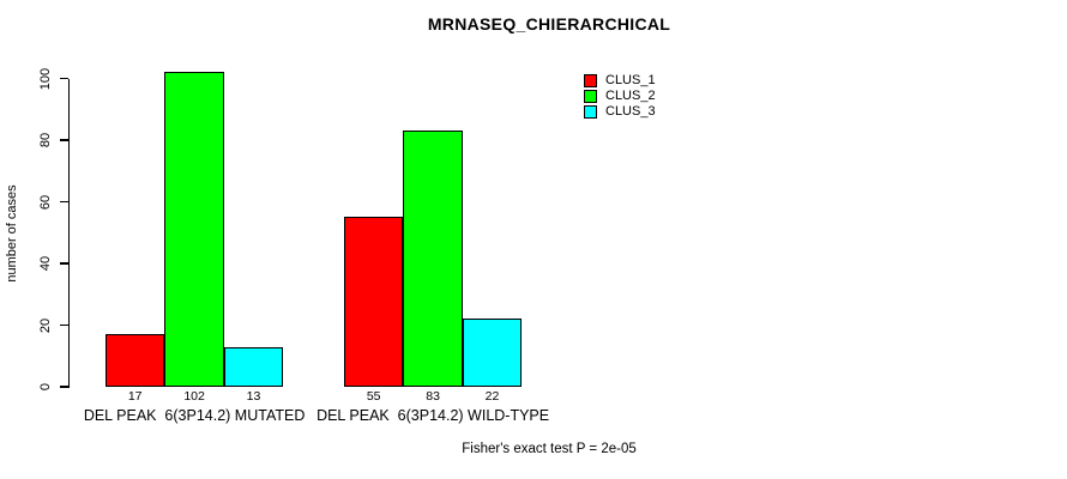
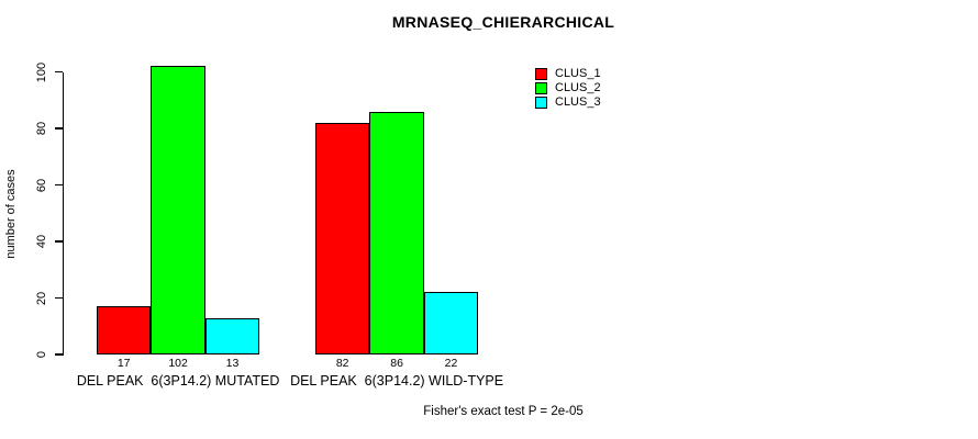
CLUS_1/DEL PEAK 6(3P14.2) WILD-TYPE: 55 -> 82
CLUS_2/DEL PEAK 6(3P14.2) WILD-TYPE: 83 -> 86
